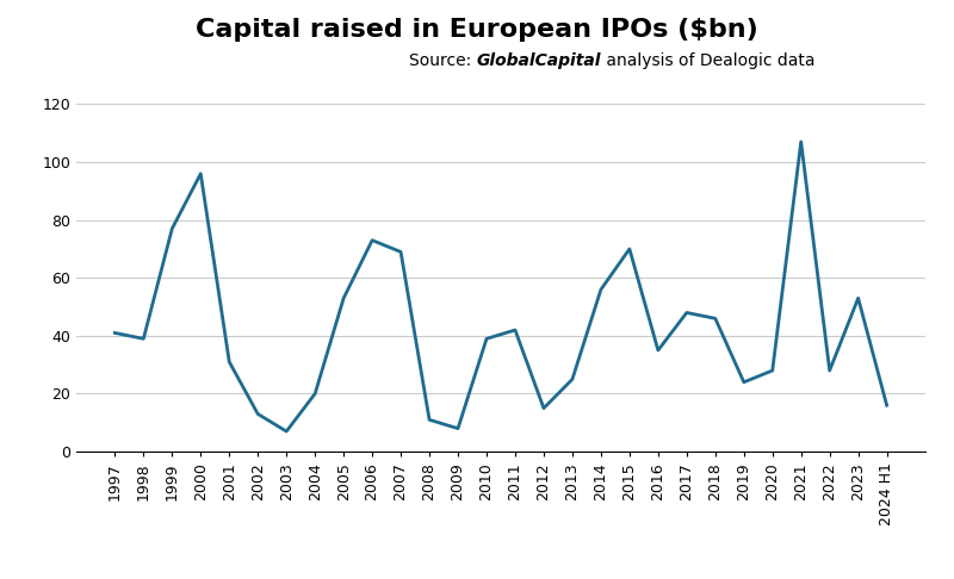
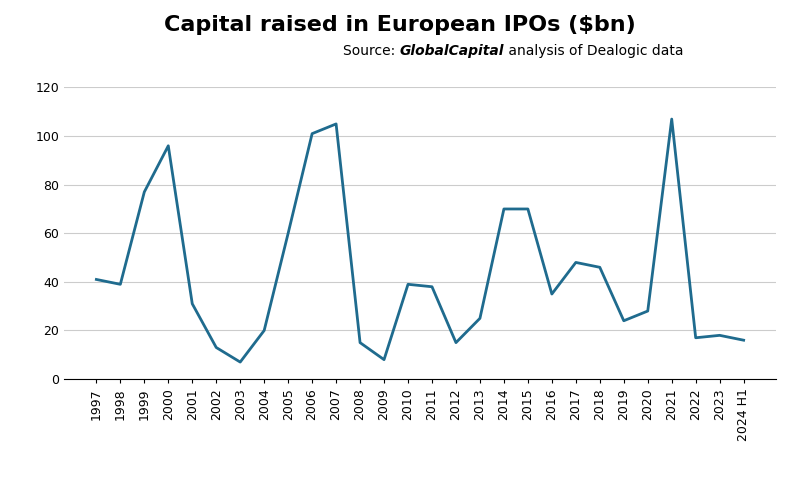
2005: 53 -> 60
2006: 73 -> 101
2007: 69 -> 105
2008: 11 -> 15
2011: 42 -> 38
2014: 56 -> 70
2022: 28 -> 17
2023: 53 -> 18
